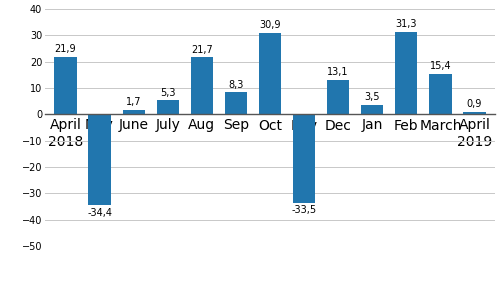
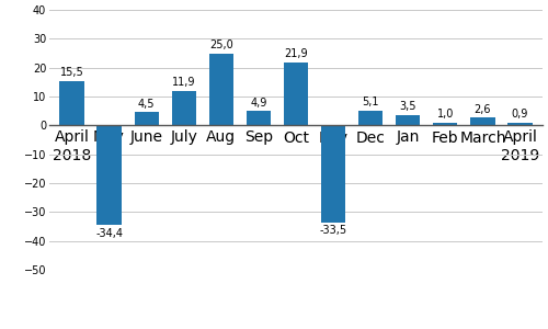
April 2018: 21,9 -> 15,5
June: 1,7 -> 4,5
July: 5,3 -> 11,9
Aug: 21,7 -> 25,0
Sep: 8,3 -> 4,9
Oct: 30,9 -> 21,9
Dec: 13,1 -> 5,1
Feb: 31,3 -> 1,0
March: 15,4 -> 2,6
